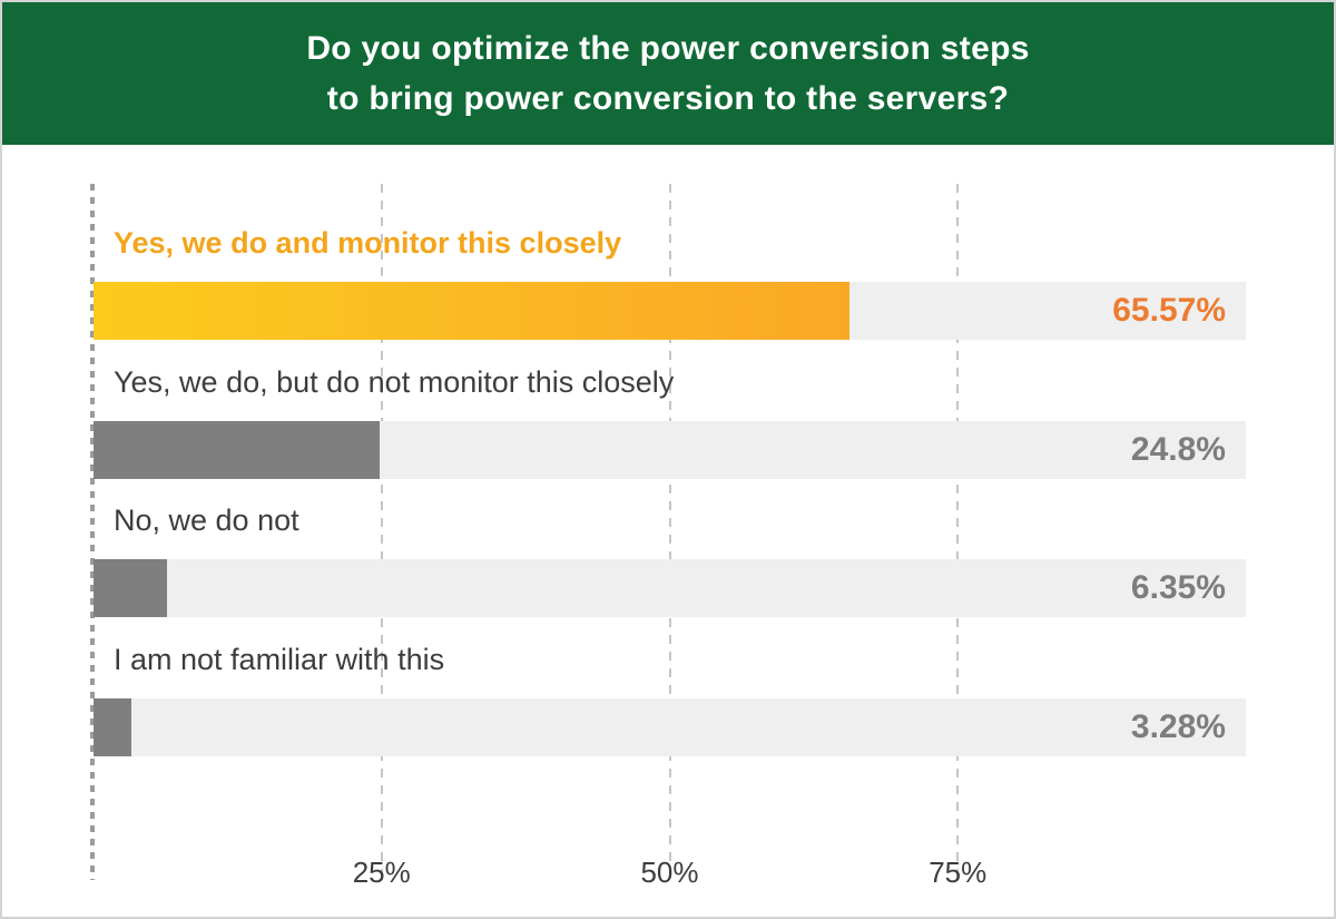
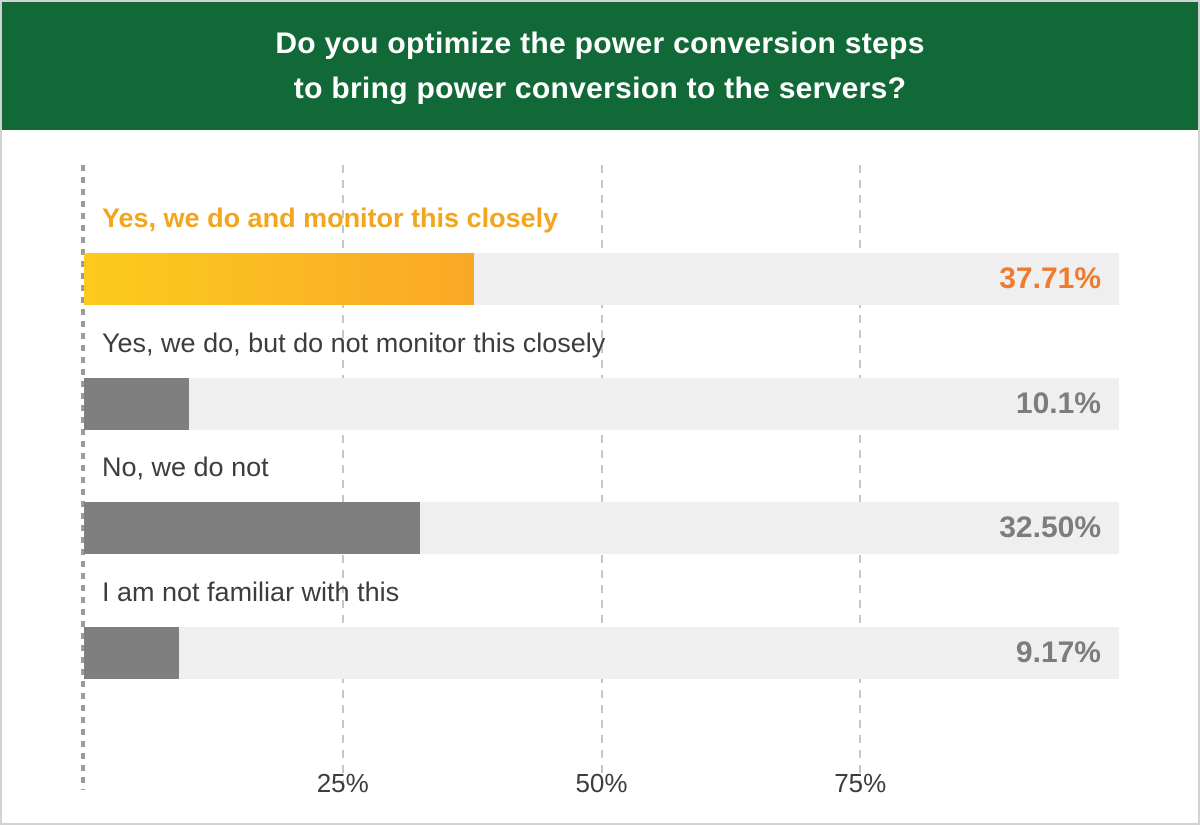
Yes, we do and monitor this closely: 65.57% -> 37.71%
Yes, we do, but do not monitor this closely: 24.8% -> 10.1%
No, we do not: 6.35% -> 32.50%
I am not familiar with this: 3.28% -> 9.17%
